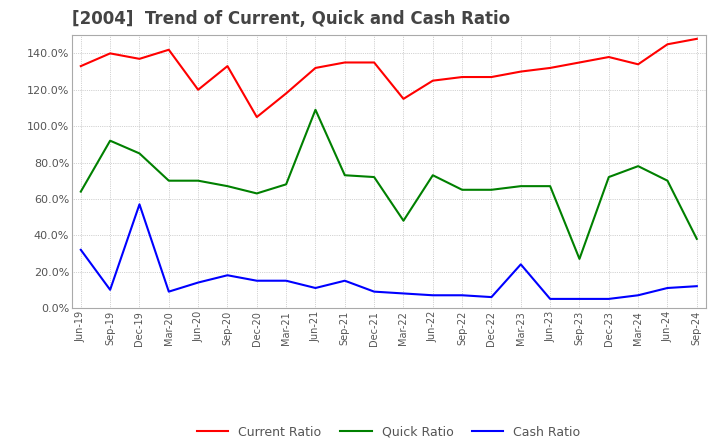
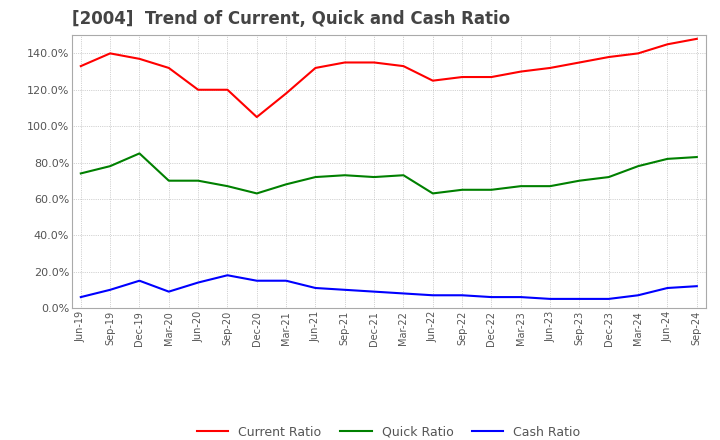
Quick Ratio/Jun-19: 64% -> 74%
Cash Ratio/Jun-19: 32% -> 6%
Quick Ratio/Sep-19: 92% -> 78%
Cash Ratio/Dec-19: 57% -> 15%
Current Ratio/Mar-20: 142% -> 132%
Current Ratio/Sep-20: 133% -> 120%
Quick Ratio/Jun-21: 109% -> 72%
Cash Ratio/Sep-21: 15% -> 10%
Current Ratio/Mar-22: 115% -> 133%
Quick Ratio/Mar-22: 48% -> 73%
Quick Ratio/Jun-22: 73% -> 63%
Cash Ratio/Mar-23: 24% -> 6%
Quick Ratio/Sep-23: 27% -> 70%
Current Ratio/Mar-24: 134% -> 140%
Quick Ratio/Jun-24: 70% -> 82%
Quick Ratio/Sep-24: 38% -> 83%
